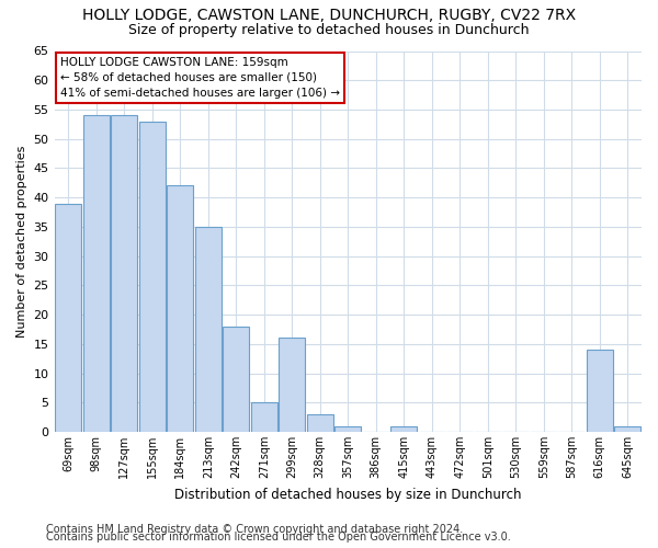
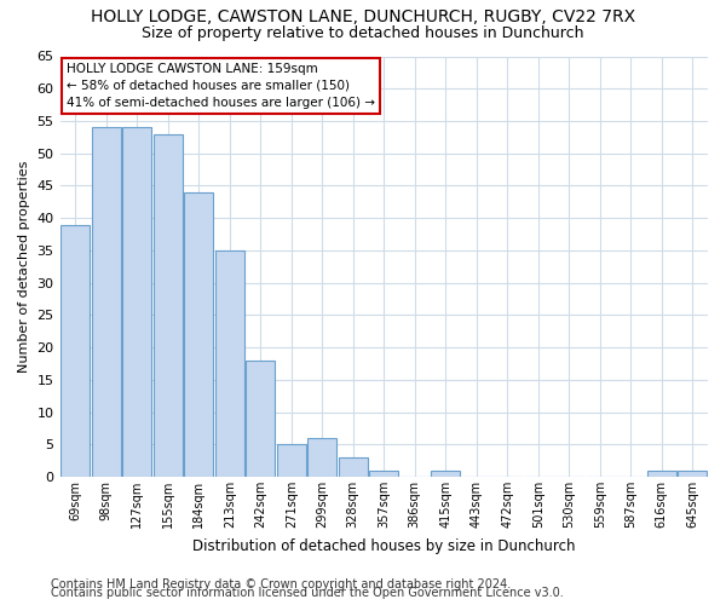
184sqm: 42 -> 44
299sqm: 16 -> 6
616sqm: 14 -> 1
